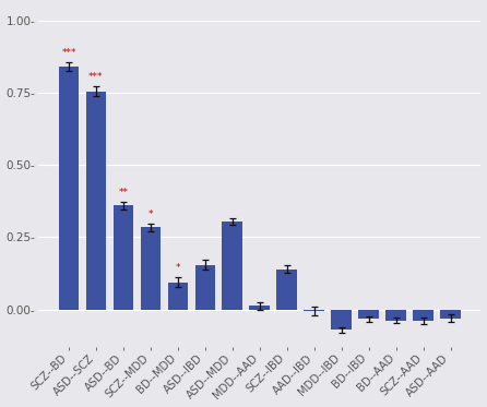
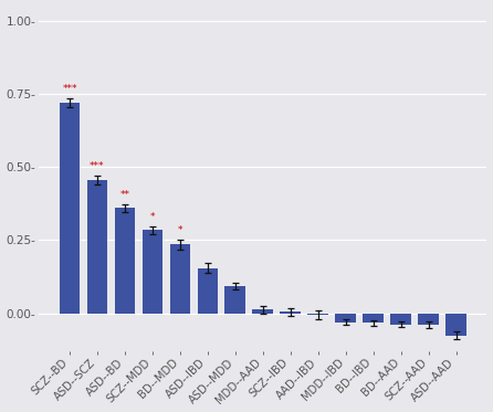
SCZ--BD: 0.840- -> 0.720-
ASD--SCZ: 0.755- -> 0.455-
BD--MDD: 0.095- -> 0.235-
ASD--MDD: 0.305- -> 0.093-
SCZ--IBD: 0.140- -> 0.005-
MDD--IBD: -0.070- -> -0.030-
ASD--AAD: -0.030- -> -0.075-
